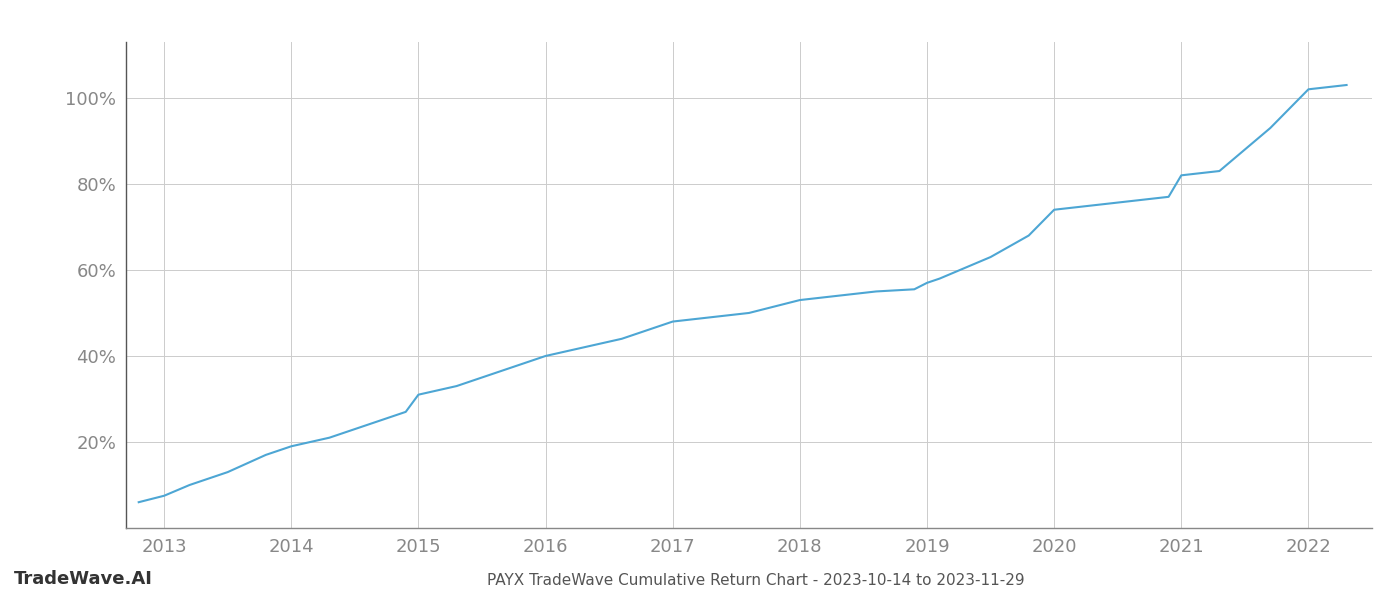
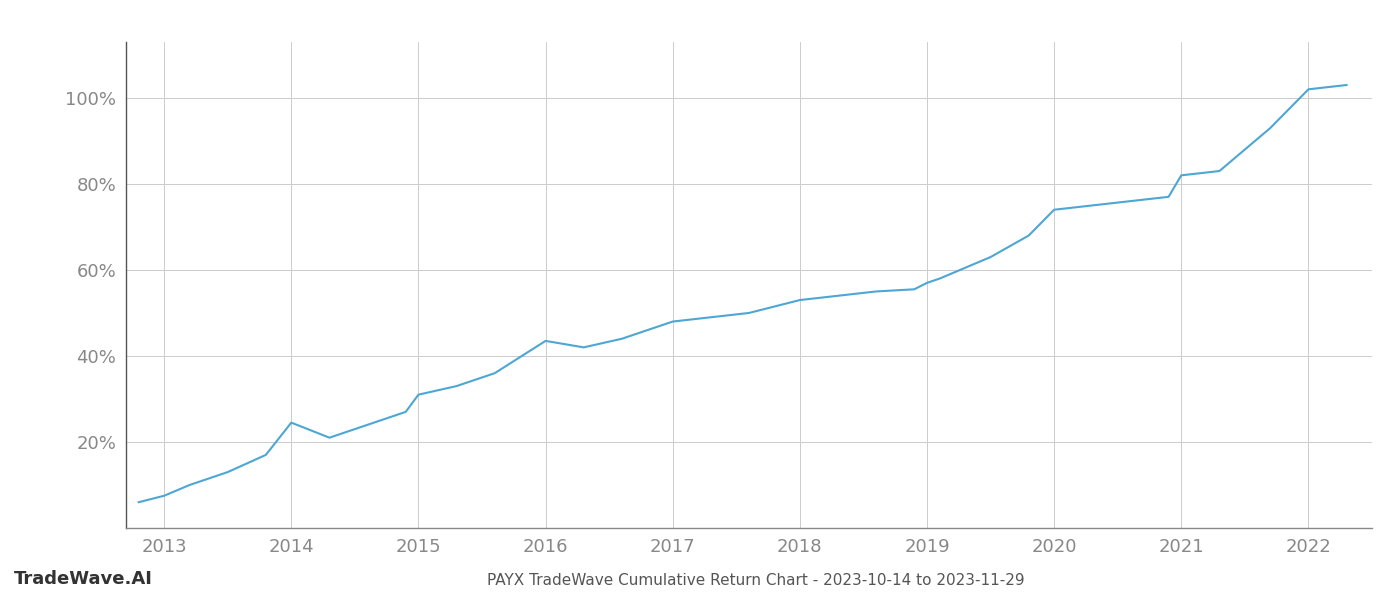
2014: 19.0% -> 24.5%
2016: 40.0% -> 43.5%
